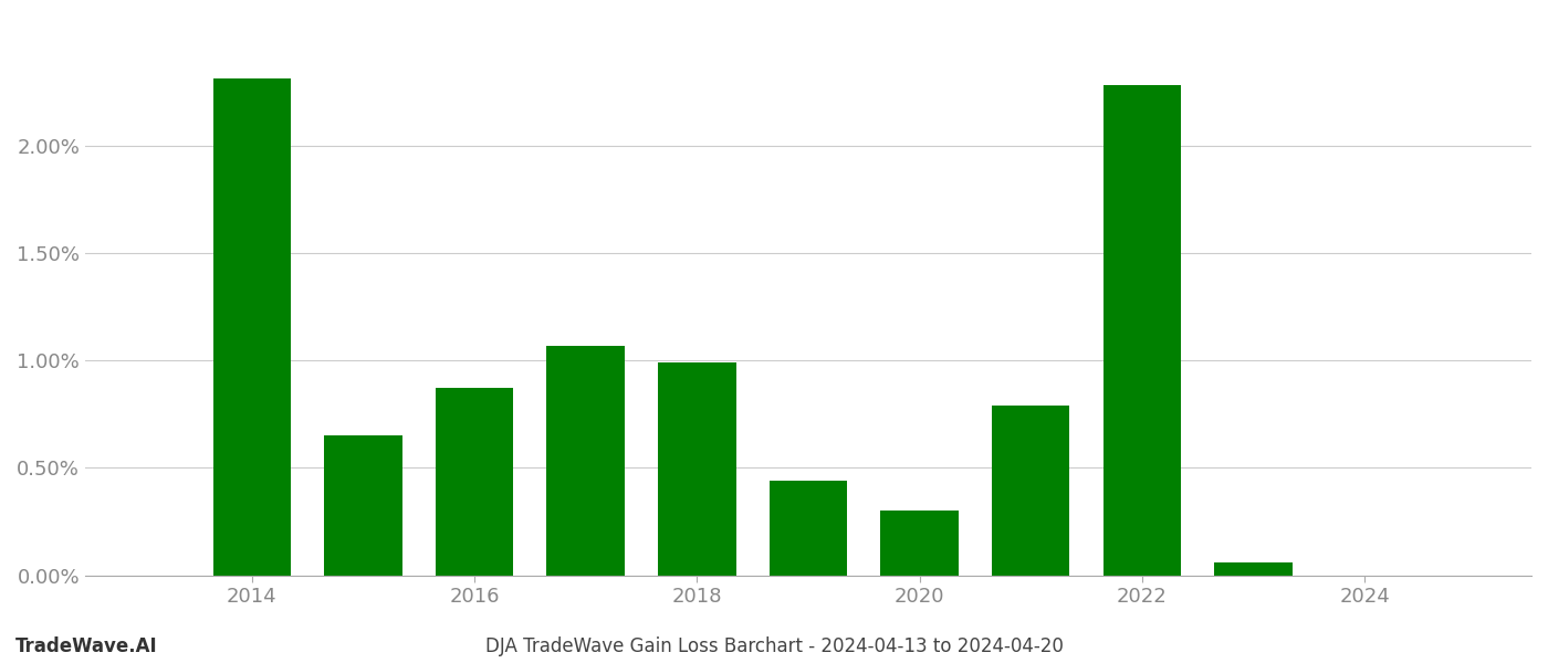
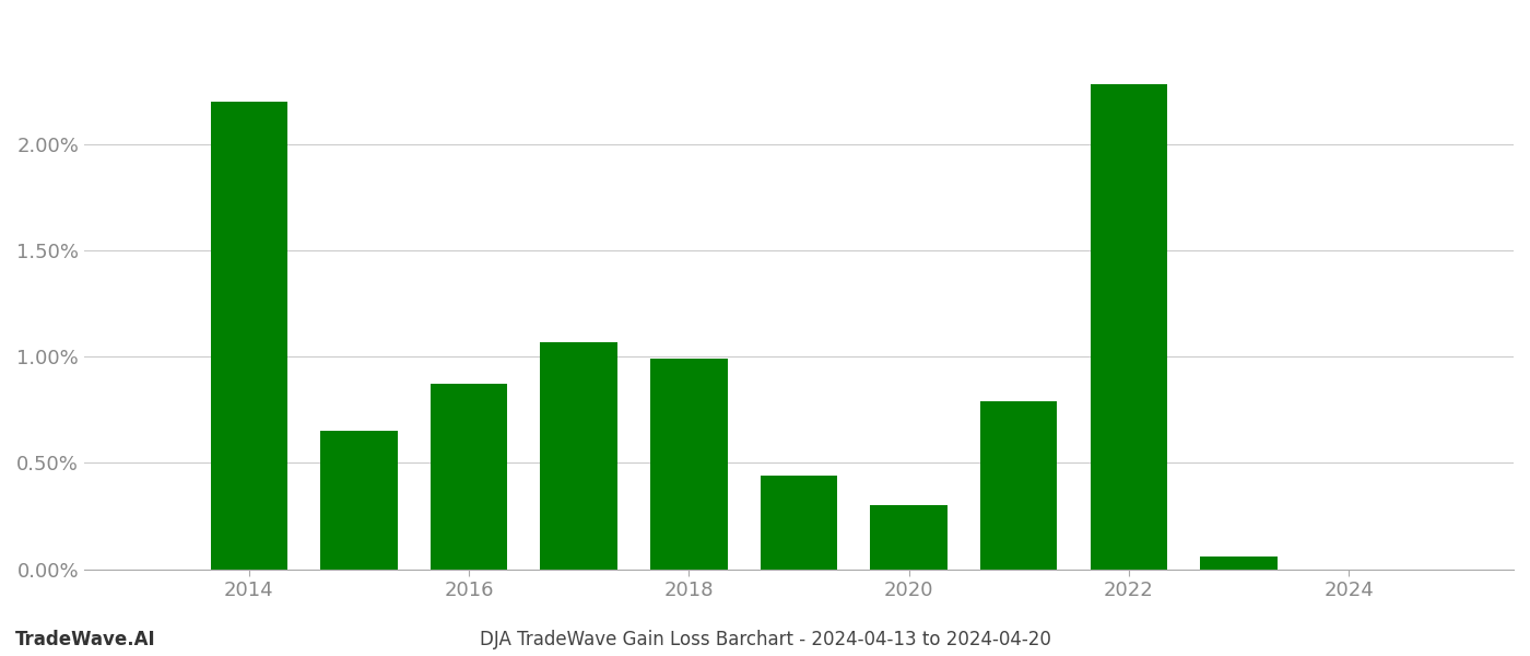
2014: 2.31% -> 2.20%
